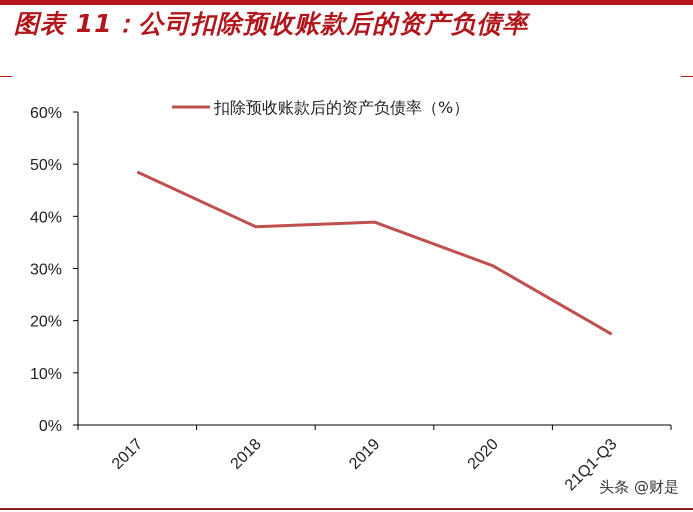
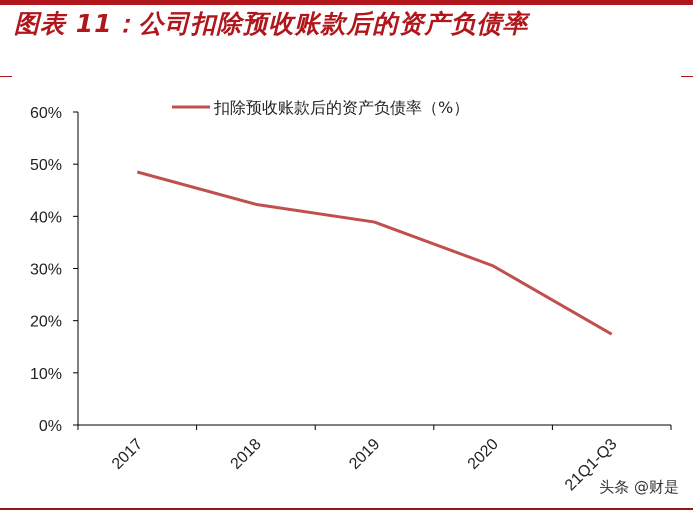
2018: 38% -> 42%
